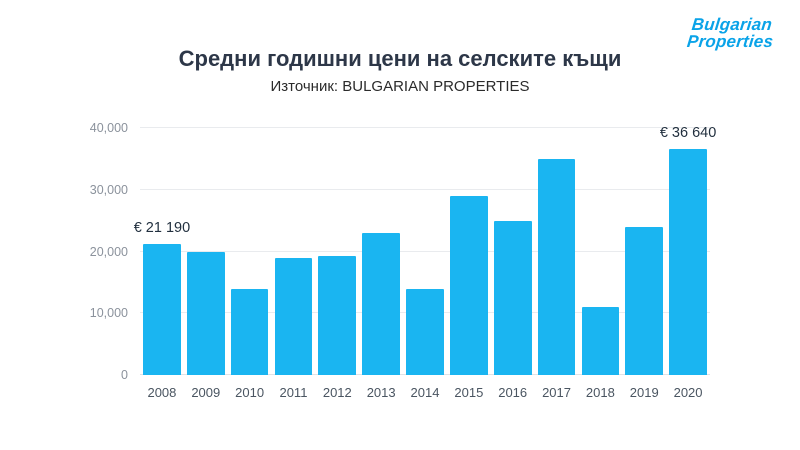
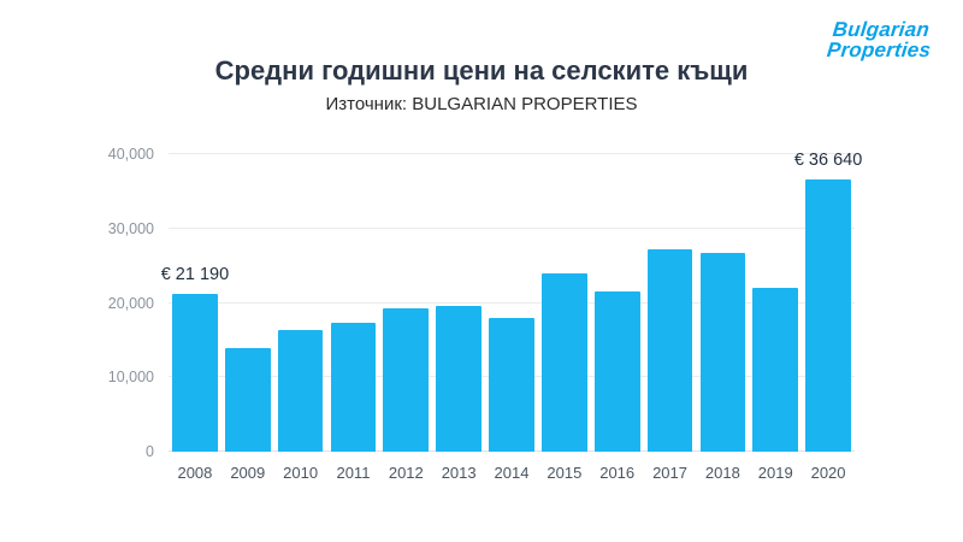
2009: 20000 -> 14000
2010: 14000 -> 16000
2011: 19000 -> 17000
2013: 23000 -> 20000
2014: 14000 -> 18000
2015: 29000 -> 24000
2016: 25000 -> 22000
2017: 35000 -> 27000
2018: 11000 -> 27000
2019: 24000 -> 22000
